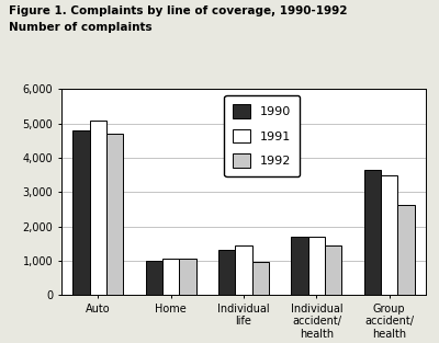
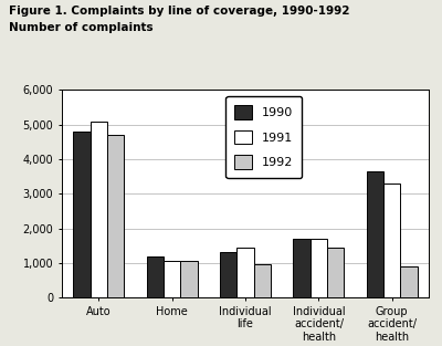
1990/Home: 1,000 -> 1,200
1991/Group accident/ health: 3,500 -> 3,300
1992/Group accident/ health: 2,620 -> 900
